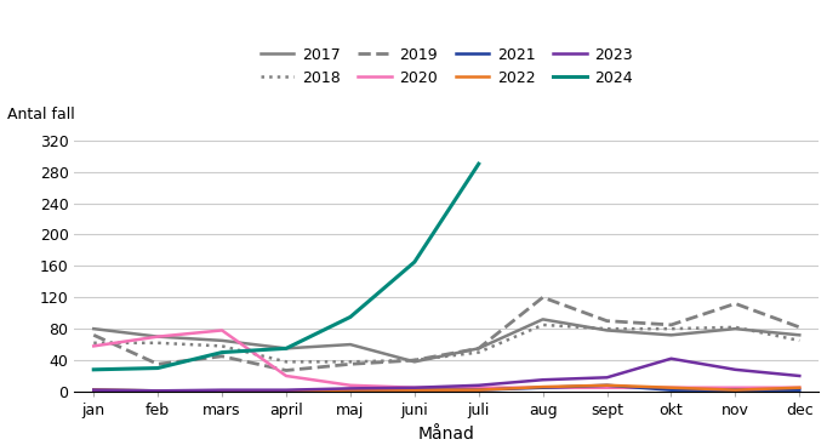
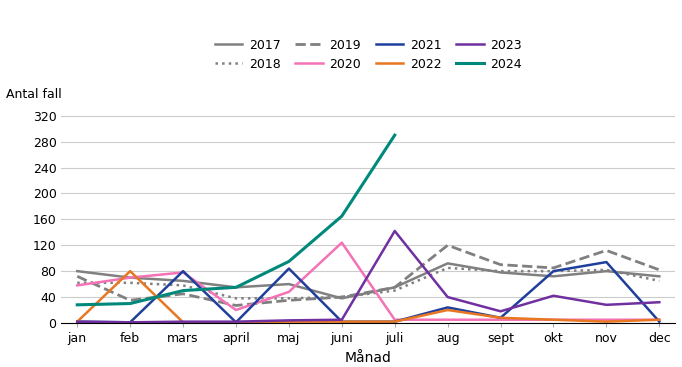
2022/feb: 1 -> 80
2021/mars: 1 -> 80
2020/maj: 8 -> 48
2021/maj: 2 -> 84
2020/juni: 5 -> 124
2023/juli: 8 -> 142
2021/aug: 5 -> 24
2022/aug: 6 -> 20
2023/aug: 15 -> 40
2021/okt: 2 -> 80
2021/nov: 2 -> 94
2023/dec: 20 -> 32
